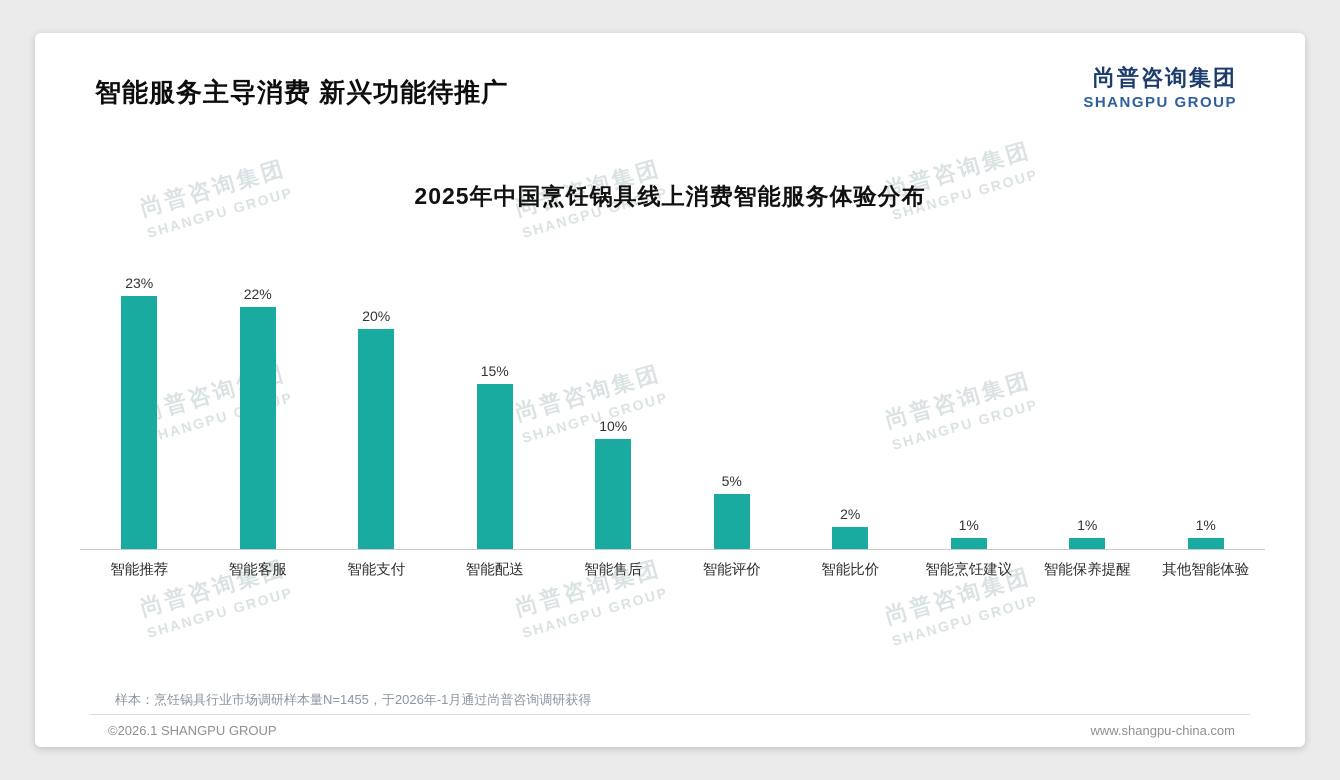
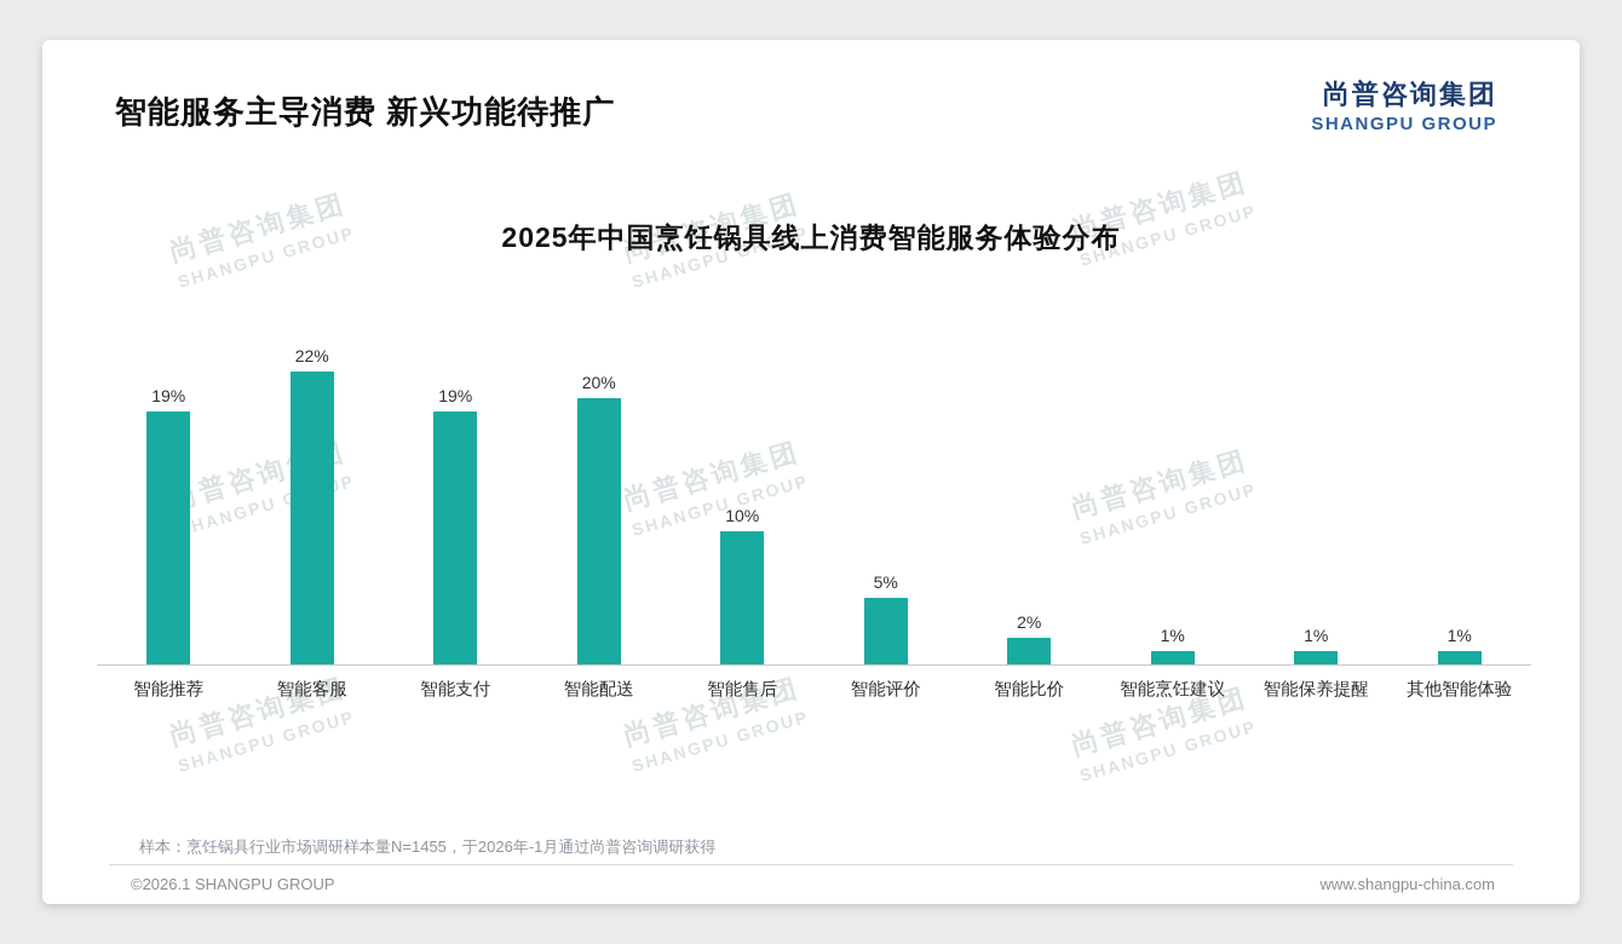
智能推荐: 23% -> 19%
智能支付: 20% -> 19%
智能配送: 15% -> 20%
